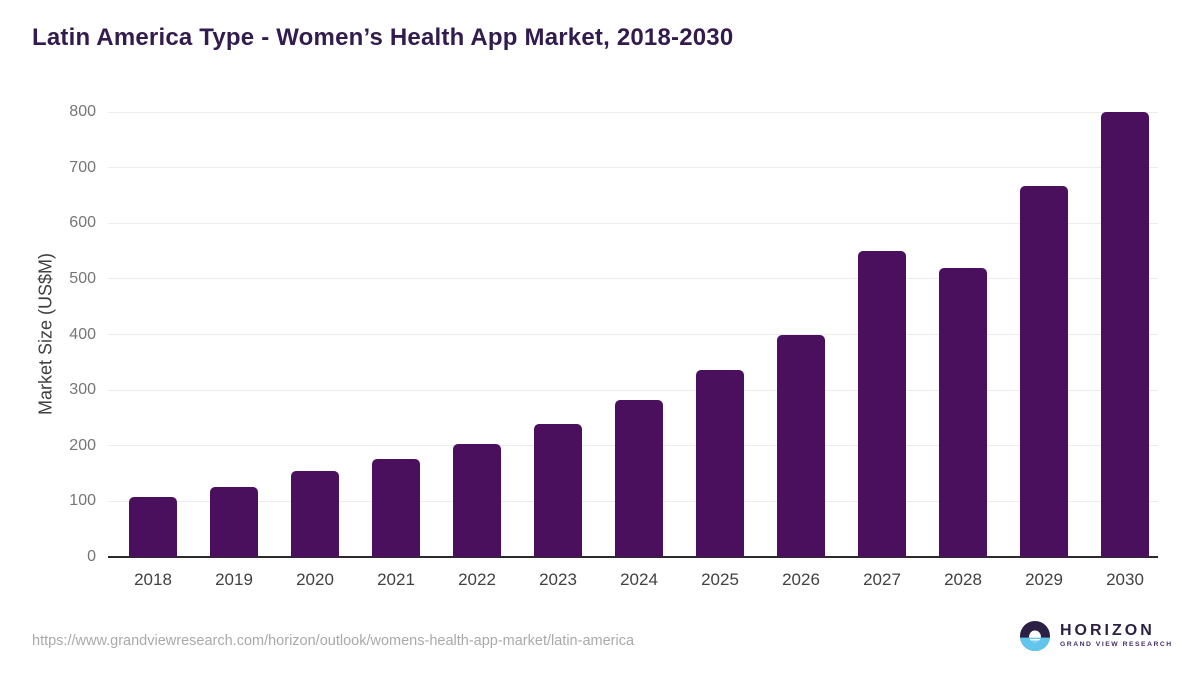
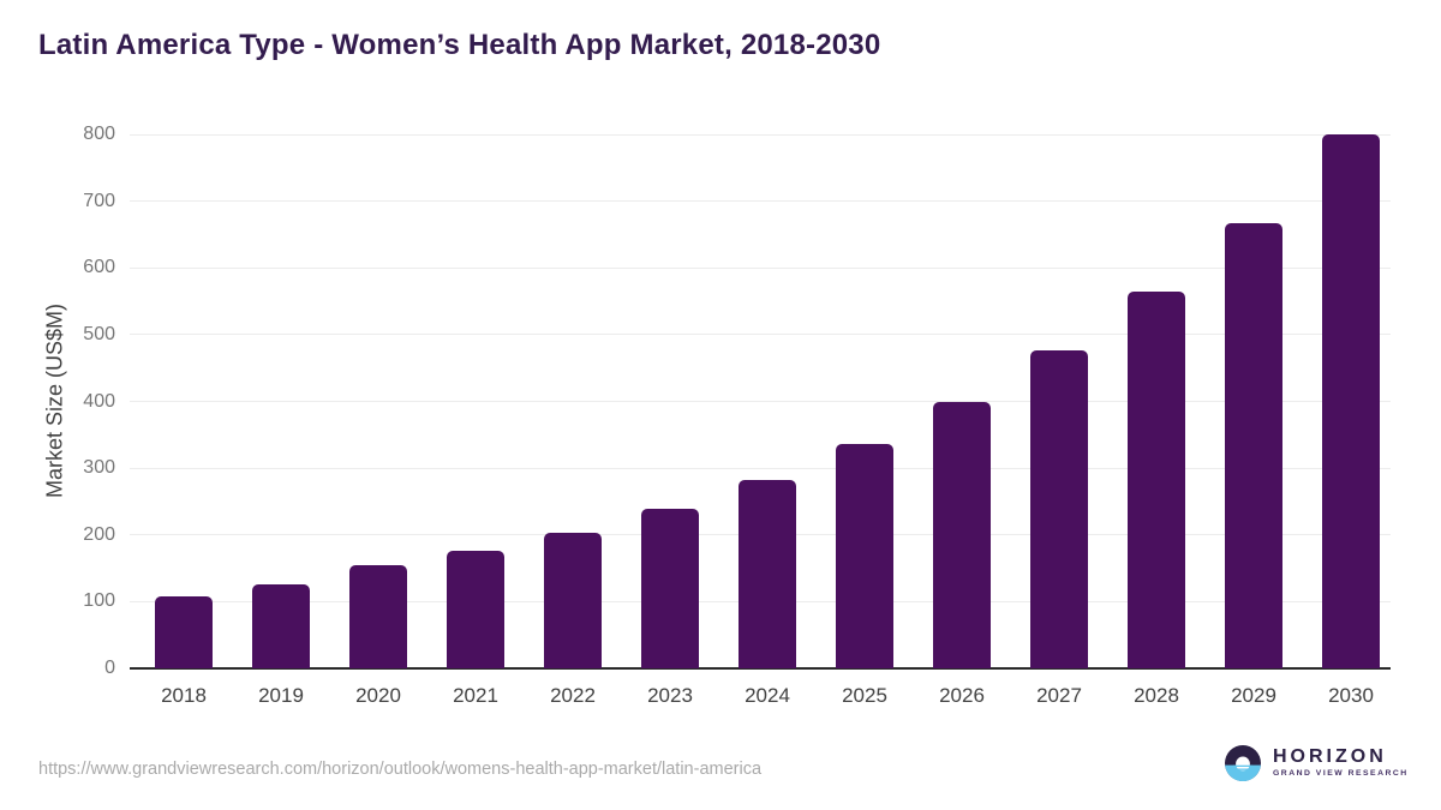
2027: 550 -> 480
2028: 520 -> 560
